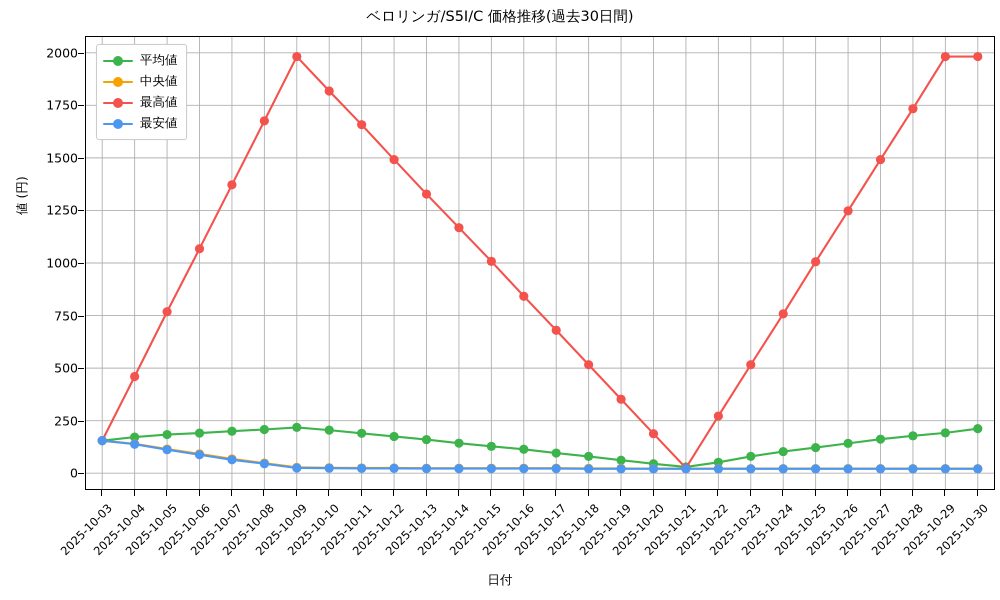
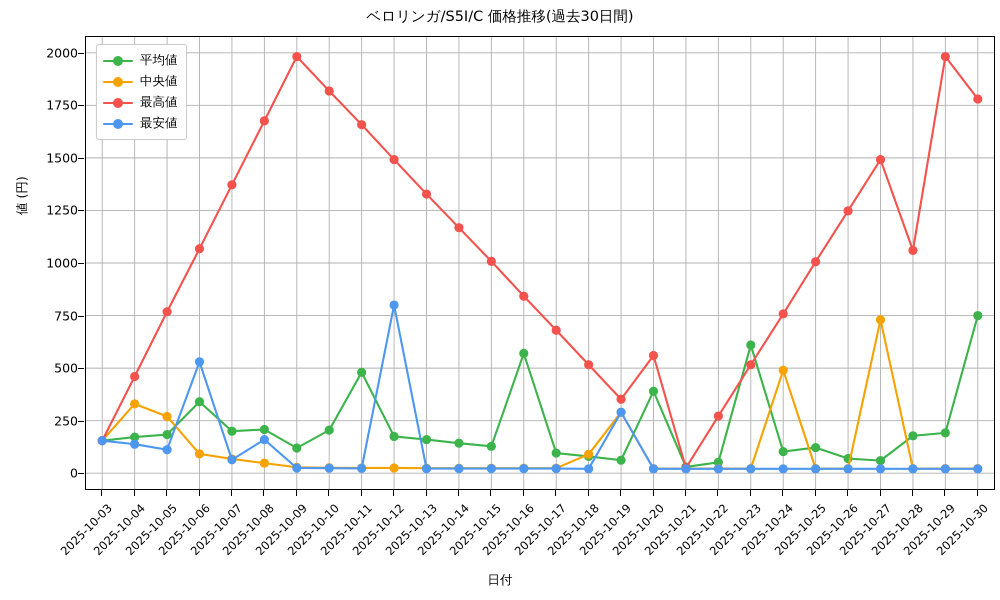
中央値/2025-10-04: 140 -> 330
中央値/2025-10-05: 120 -> 270
平均値/2025-10-06: 190 -> 340
最安値/2025-10-06: 90 -> 530
最安値/2025-10-08: 40 -> 160
平均値/2025-10-09: 220 -> 120
平均値/2025-10-11: 190 -> 480
最安値/2025-10-12: 20 -> 800
平均値/2025-10-16: 110 -> 570
中央値/2025-10-18: 20 -> 90
中央値/2025-10-19: 20 -> 290
最安値/2025-10-19: 20 -> 290
平均値/2025-10-20: 40 -> 390
最高値/2025-10-20: 190 -> 560
平均値/2025-10-23: 80 -> 610
中央値/2025-10-24: 20 -> 490
平均値/2025-10-26: 140 -> 70
平均値/2025-10-27: 160 -> 60
中央値/2025-10-27: 20 -> 730
最高値/2025-10-28: 1730 -> 1060
平均値/2025-10-30: 210 -> 750
最高値/2025-10-30: 1980 -> 1780
